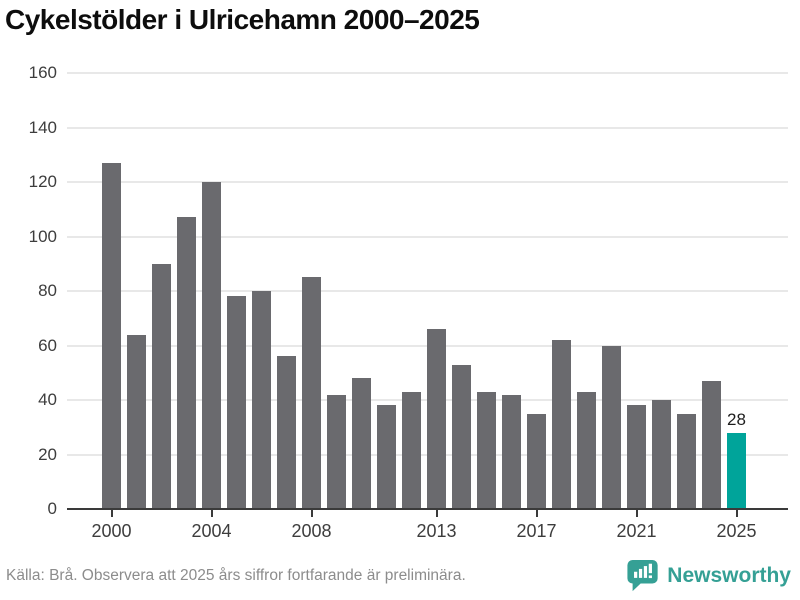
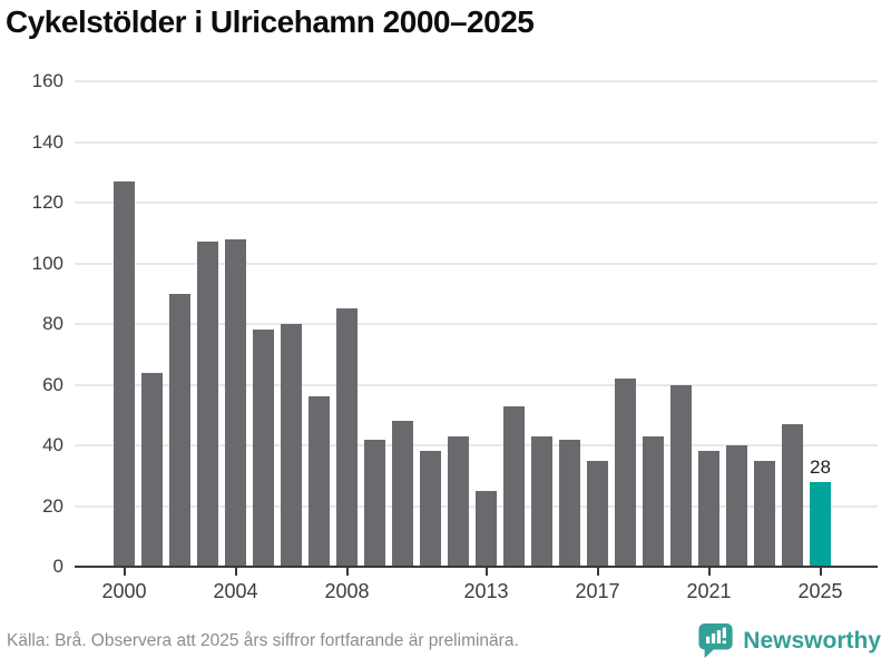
2004: 120 -> 108
2013: 66 -> 25
